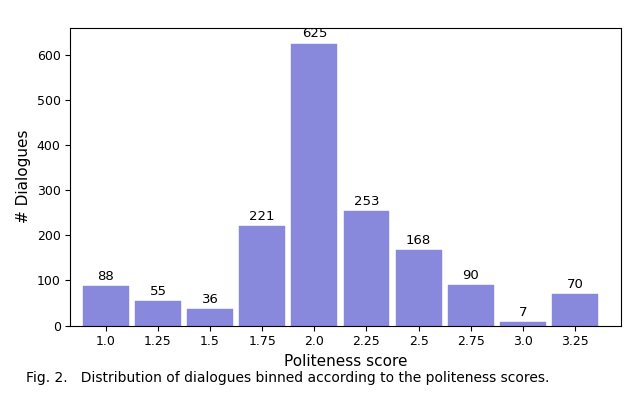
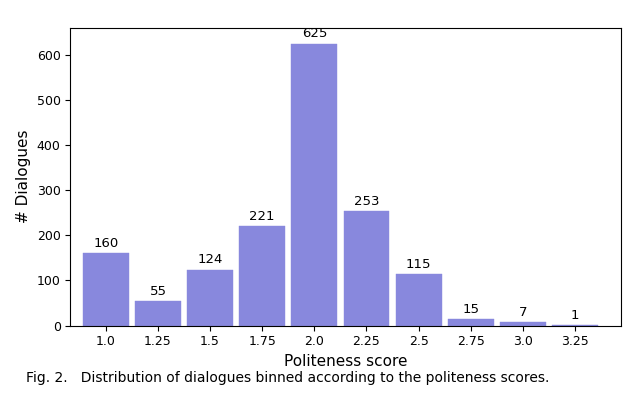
1.0: 88 -> 160
1.5: 36 -> 124
2.5: 168 -> 115
2.75: 90 -> 15
3.25: 70 -> 1
